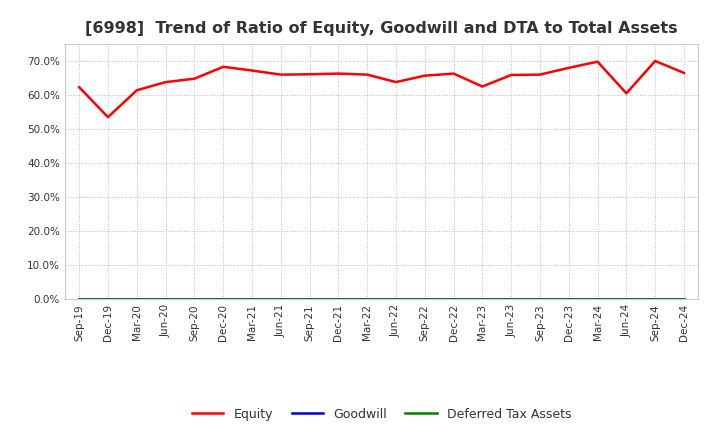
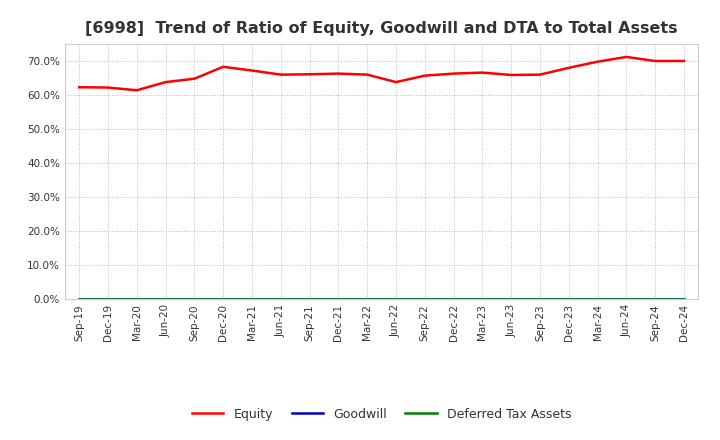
Equity/Dec-19: 53.5% -> 62.2%
Equity/Mar-23: 62.5% -> 66.6%
Equity/Jun-24: 60.5% -> 71.2%
Equity/Dec-24: 66.5% -> 70.0%
